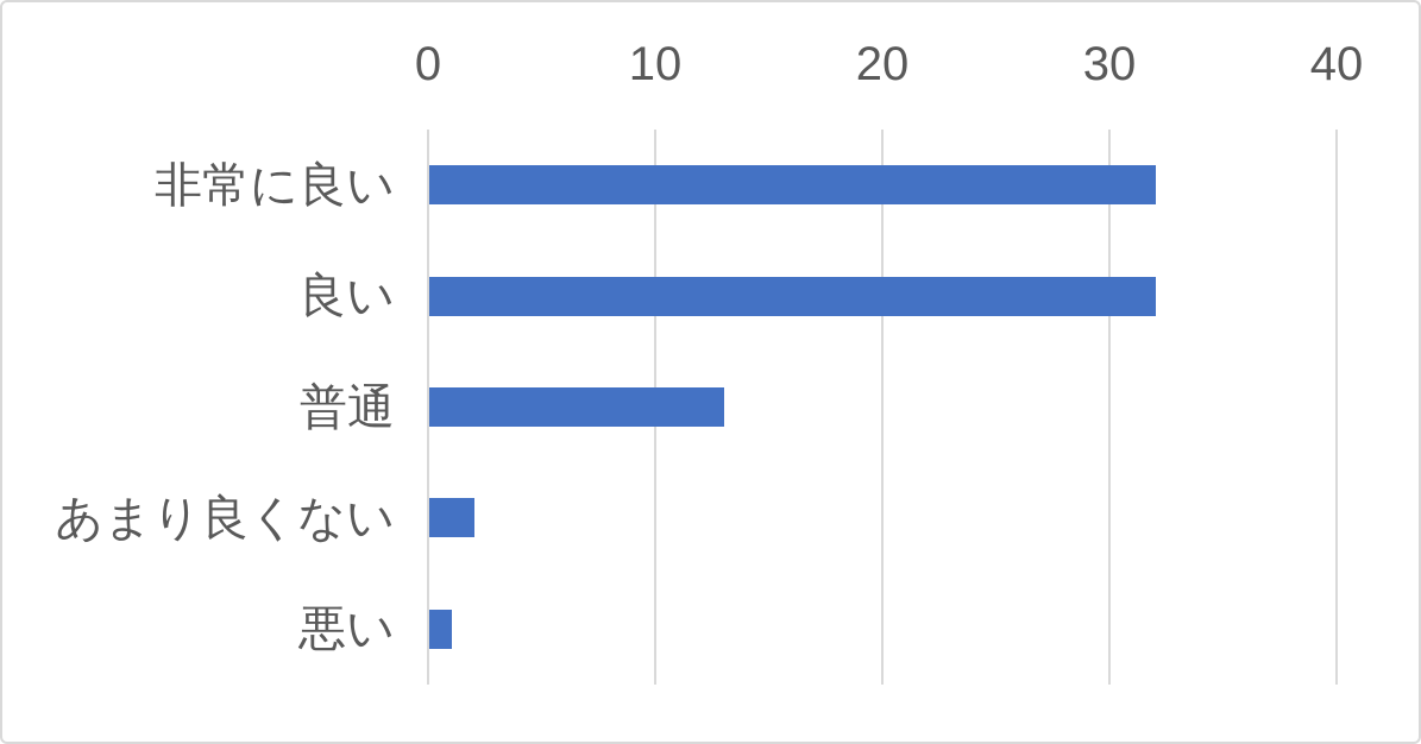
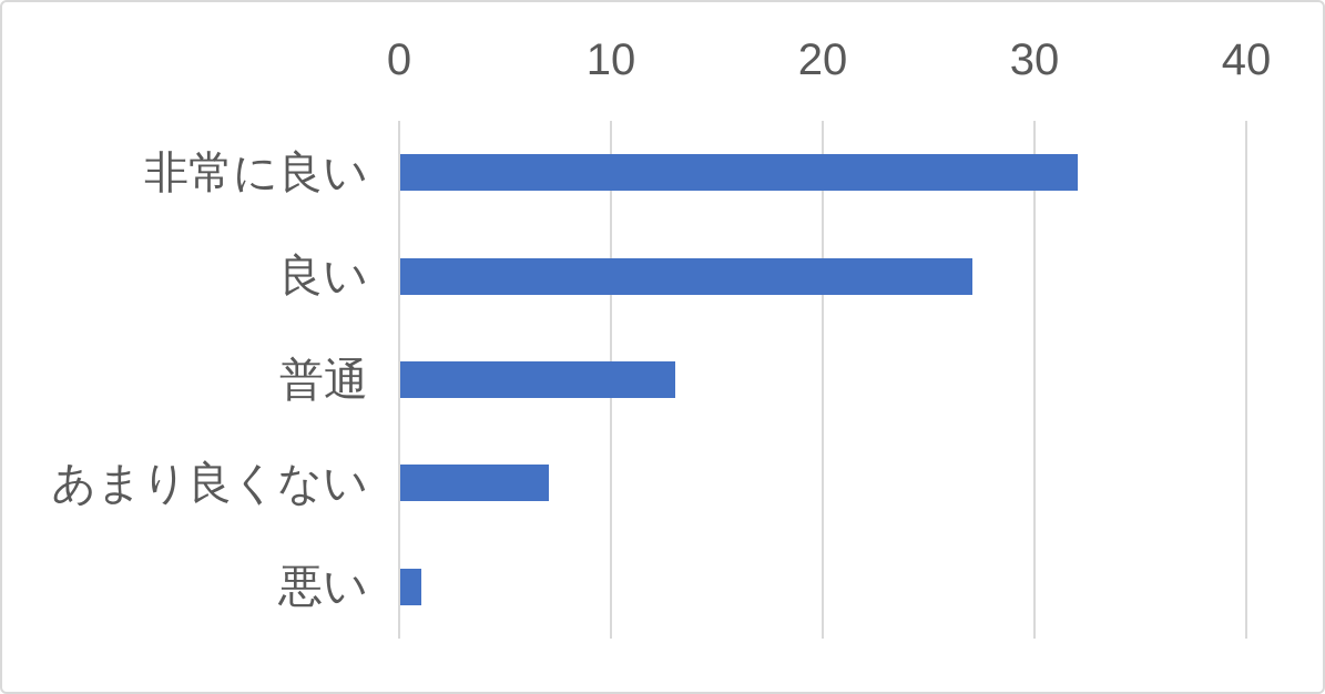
良い: 32 -> 27
あまり良くない: 2 -> 7
